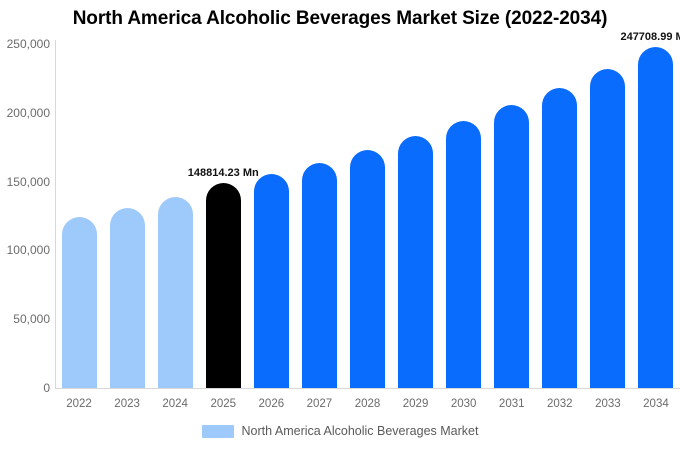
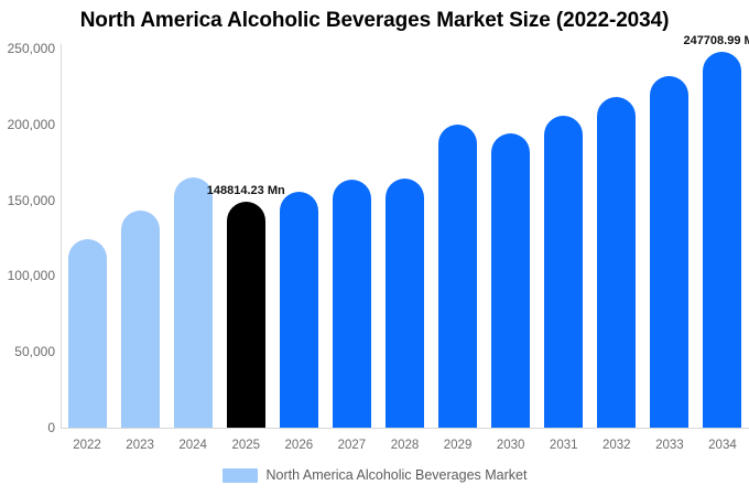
2023: 131000 -> 143000
2024: 139000 -> 165000
2028: 173000 -> 164000
2029: 184000 -> 200000
